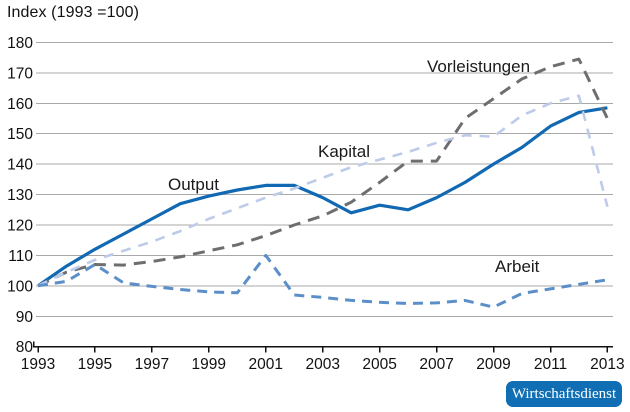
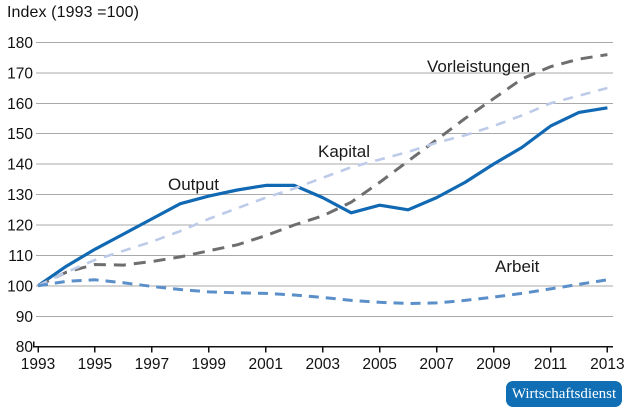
Arbeit/1995: 107 -> 102
Arbeit/2001: 110 -> 98
Vorleistungen/2007: 141 -> 148
Kapital/2009: 149 -> 152
Arbeit/2009: 93 -> 96
Vorleistungen/2013: 155 -> 176
Kapital/2013: 126 -> 165
